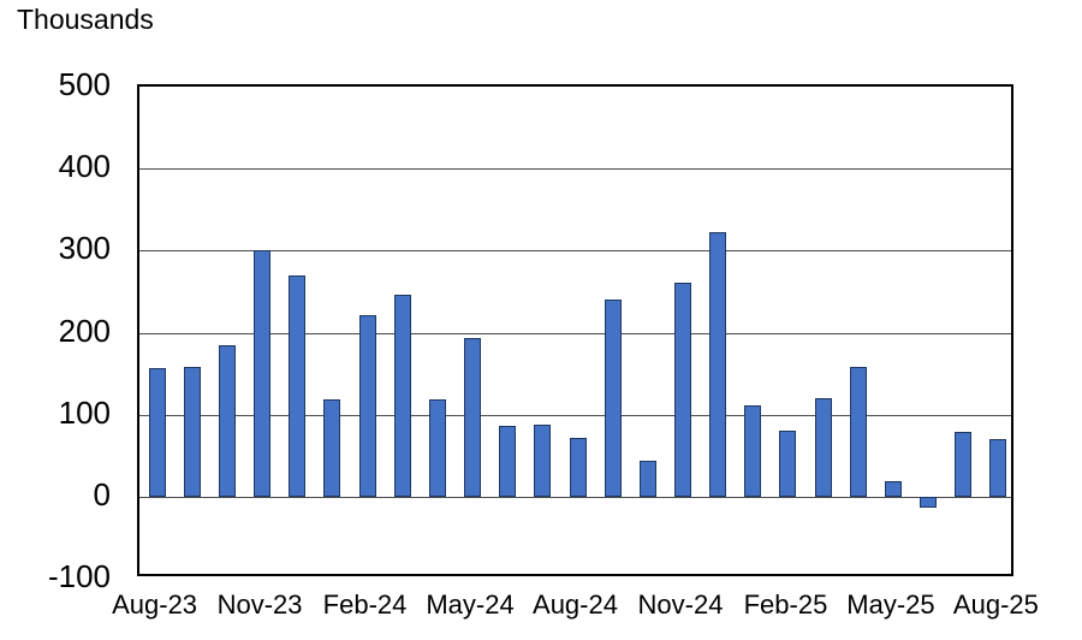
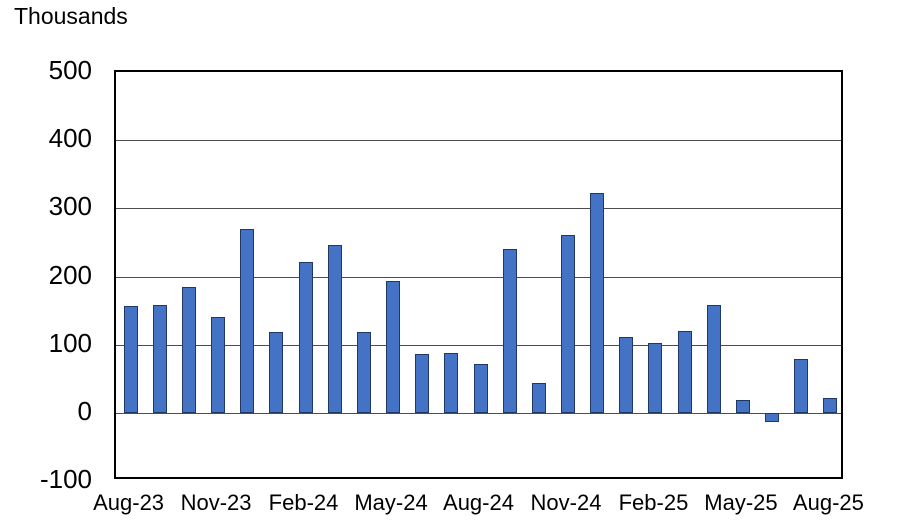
Nov-23: 300 -> 140
Feb-25: 80 -> 100
Aug-25: 70 -> 20
